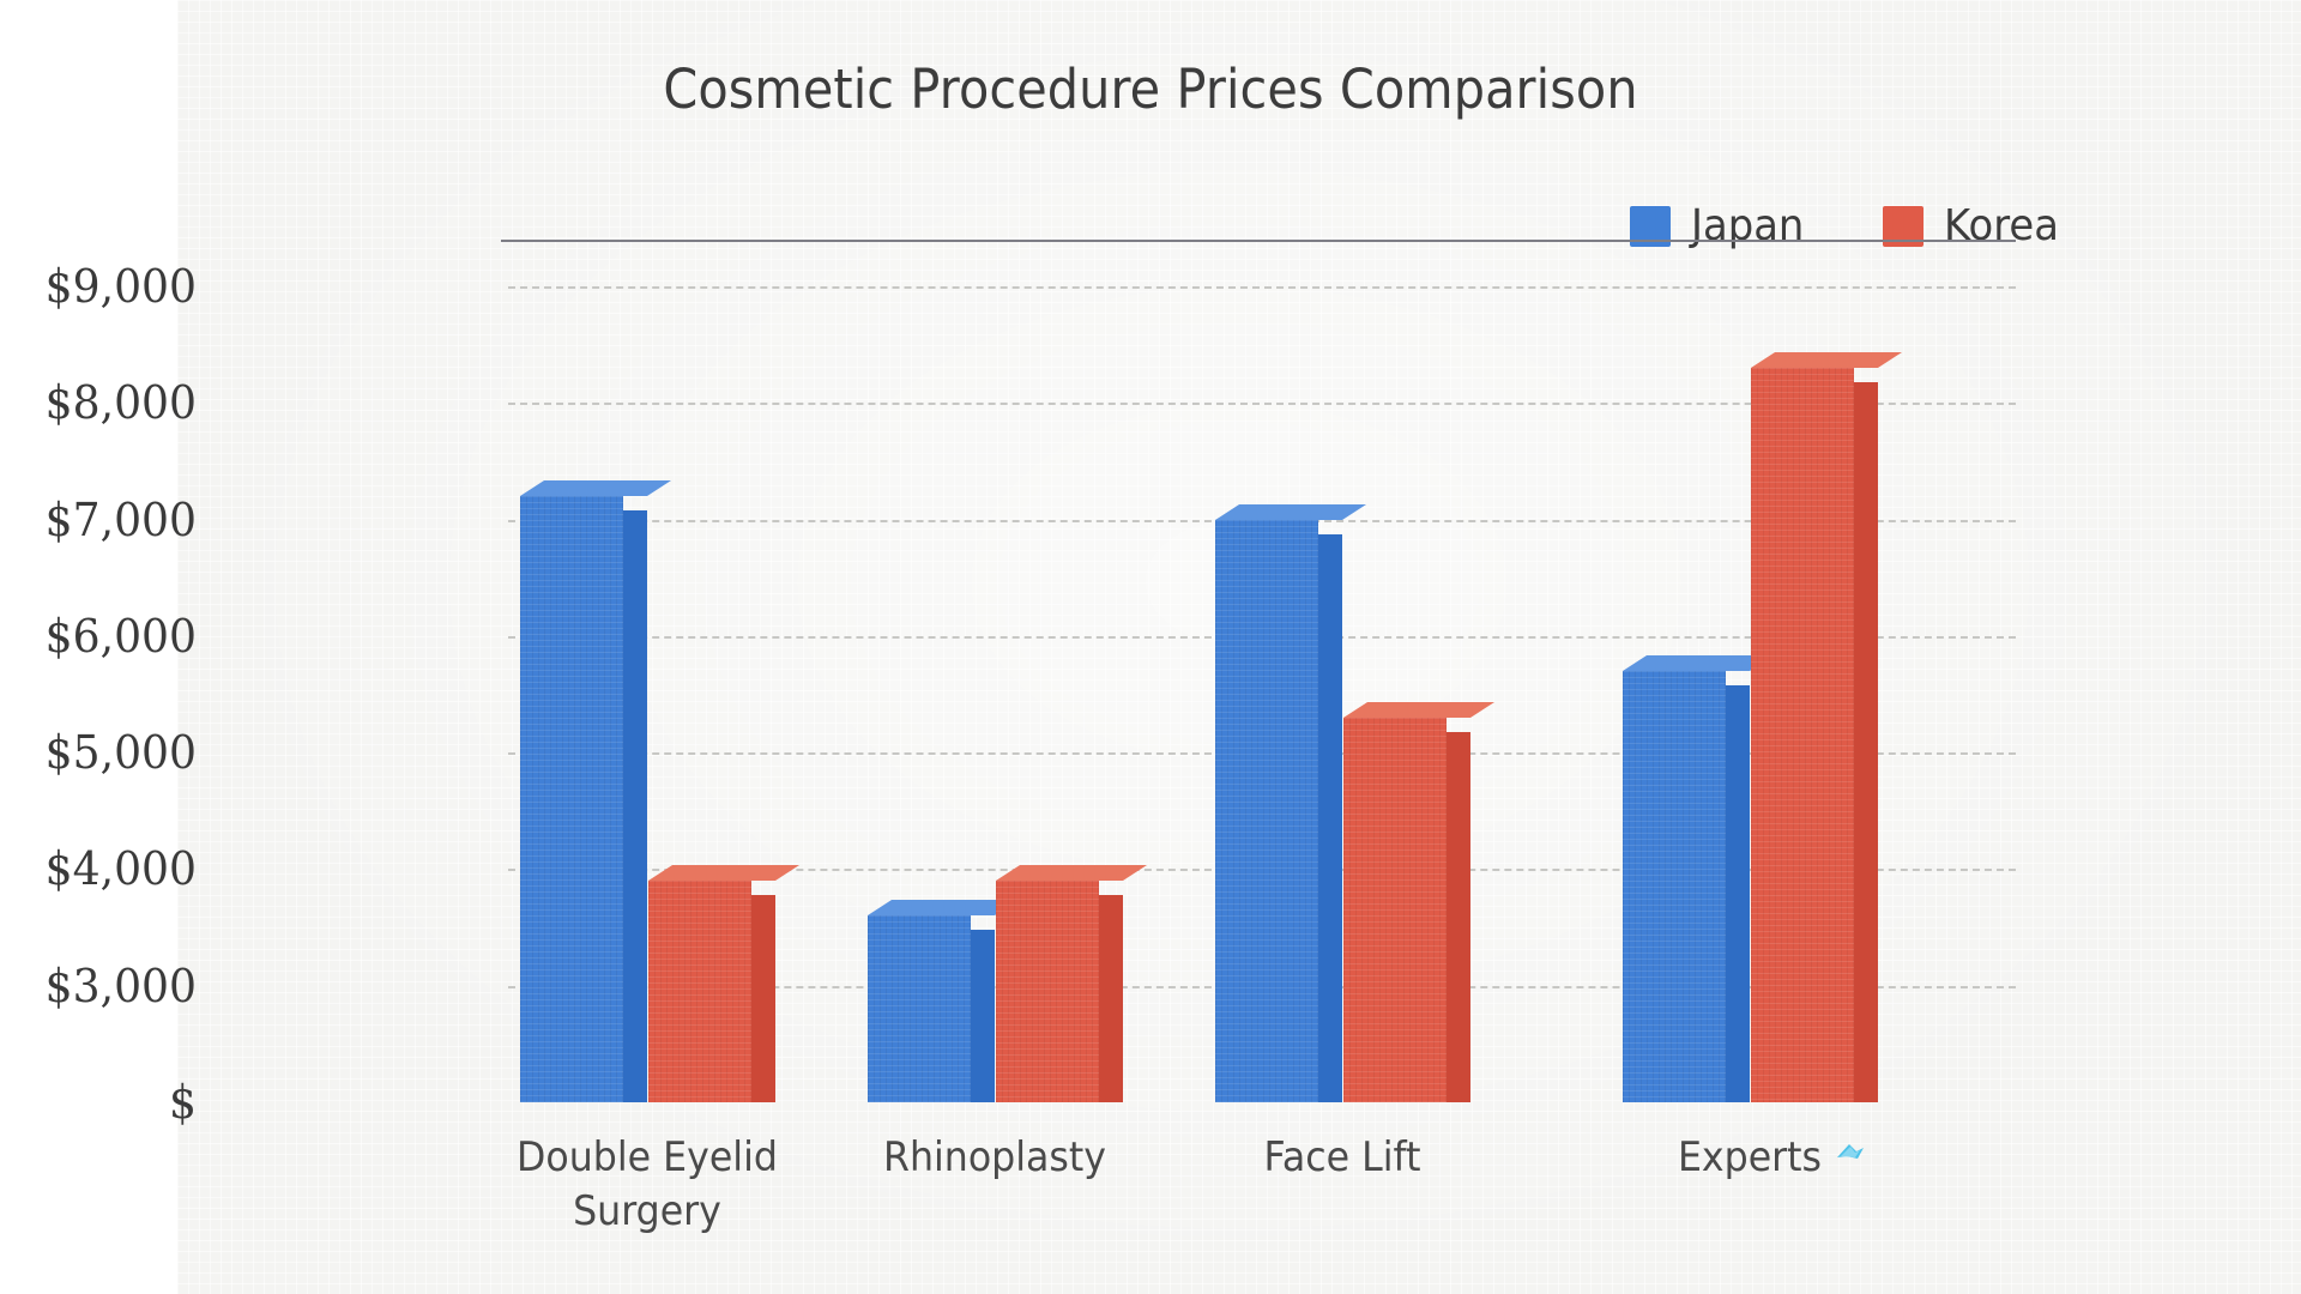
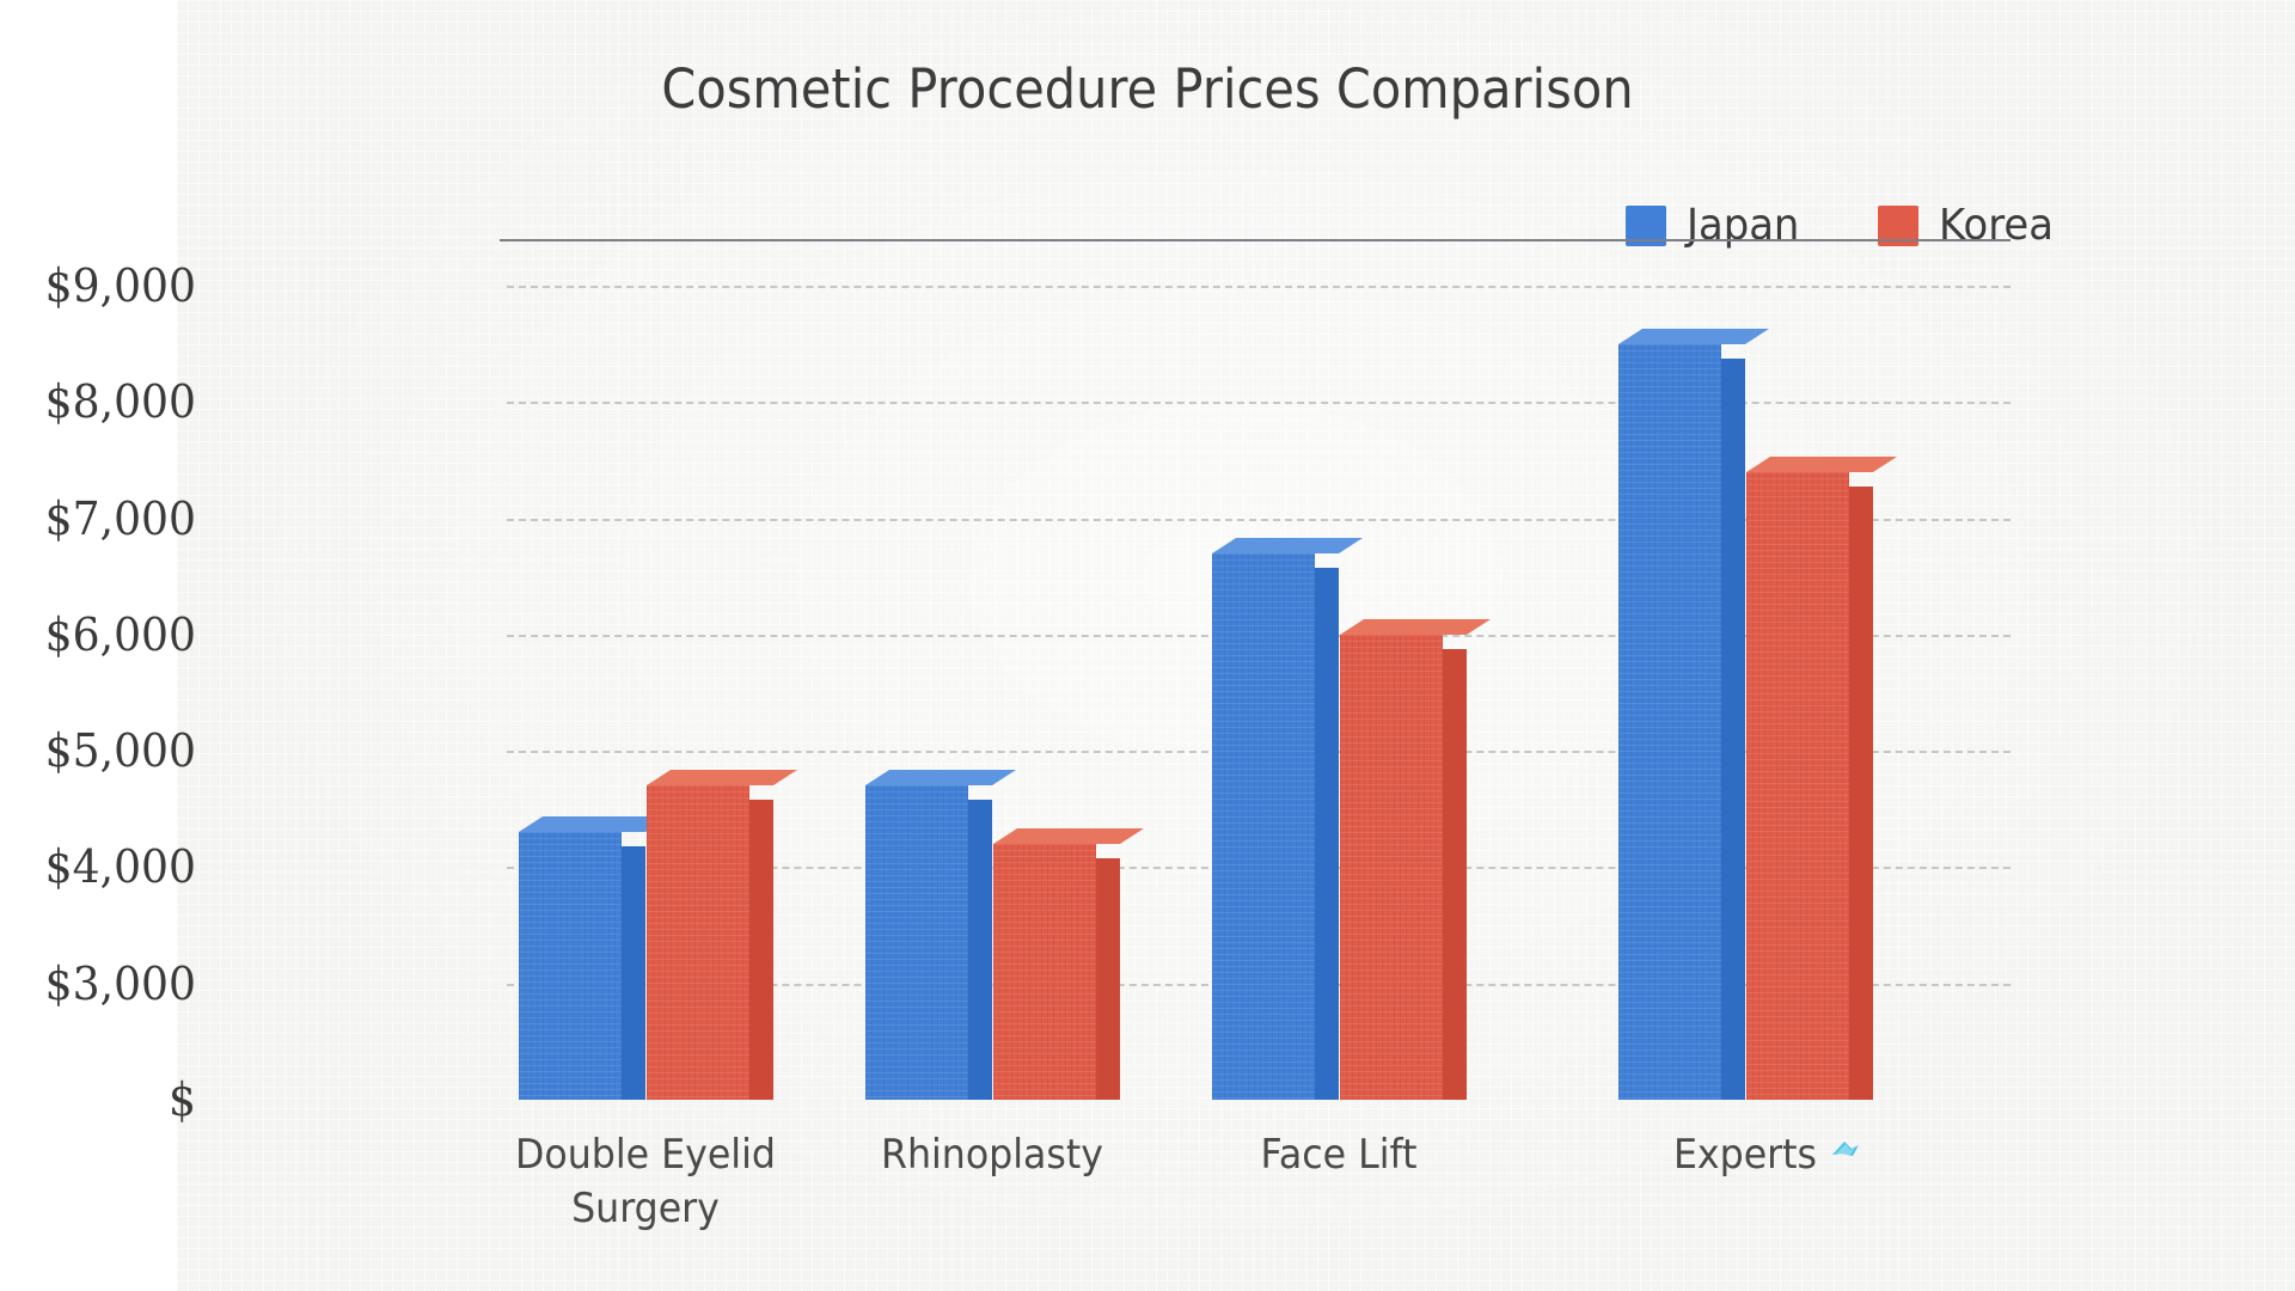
Japan/Double Eyelid Surgery: $7200 -> $4300
Korea/Double Eyelid Surgery: $3900 -> $4700
Japan/Rhinoplasty: $3600 -> $4700
Korea/Rhinoplasty: $3900 -> $4200
Japan/Face Lift: $7000 -> $6700
Korea/Face Lift: $5300 -> $6000
Japan/Experts: $5700 -> $8500
Korea/Experts: $8300 -> $7400
